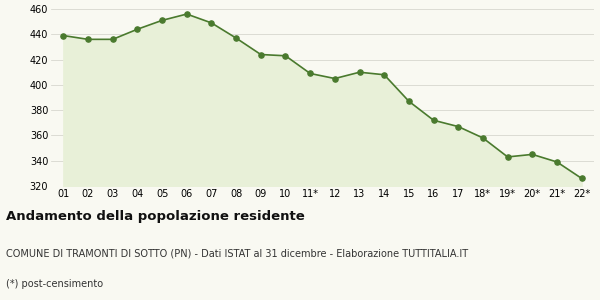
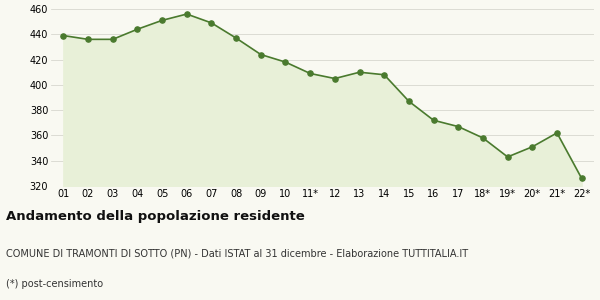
10: 423 -> 418
20*: 345 -> 351
21*: 339 -> 362
